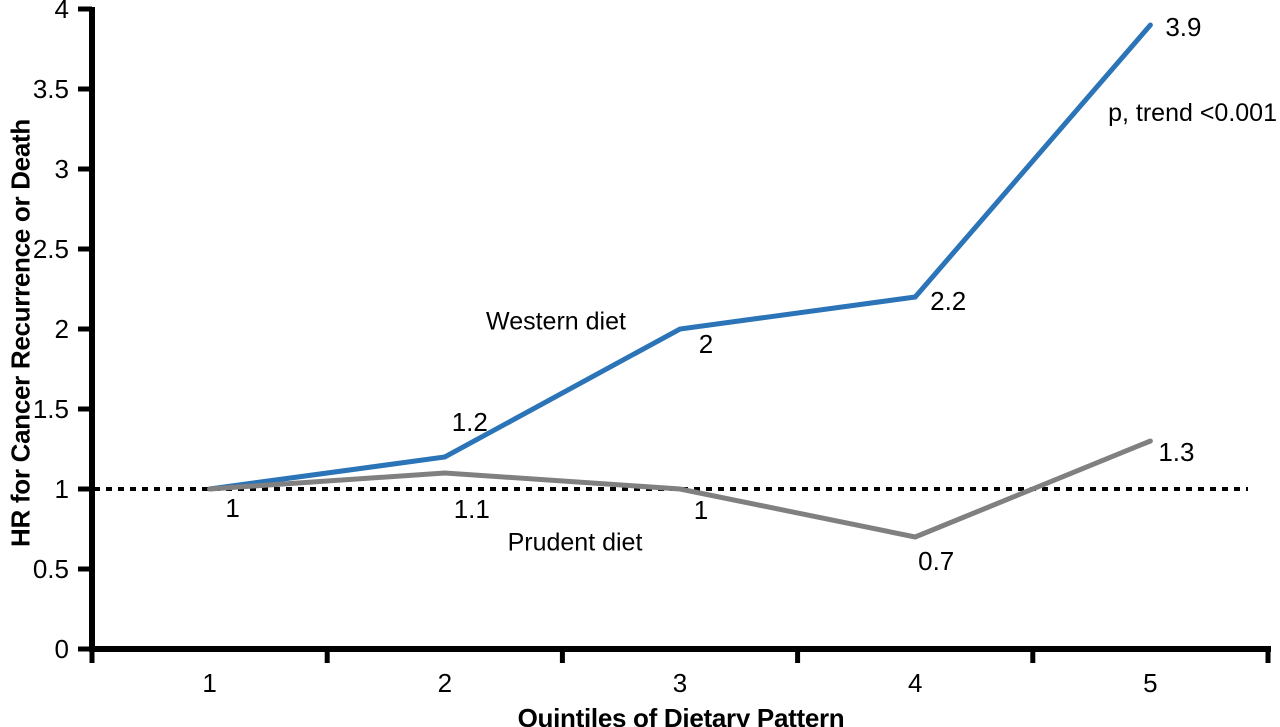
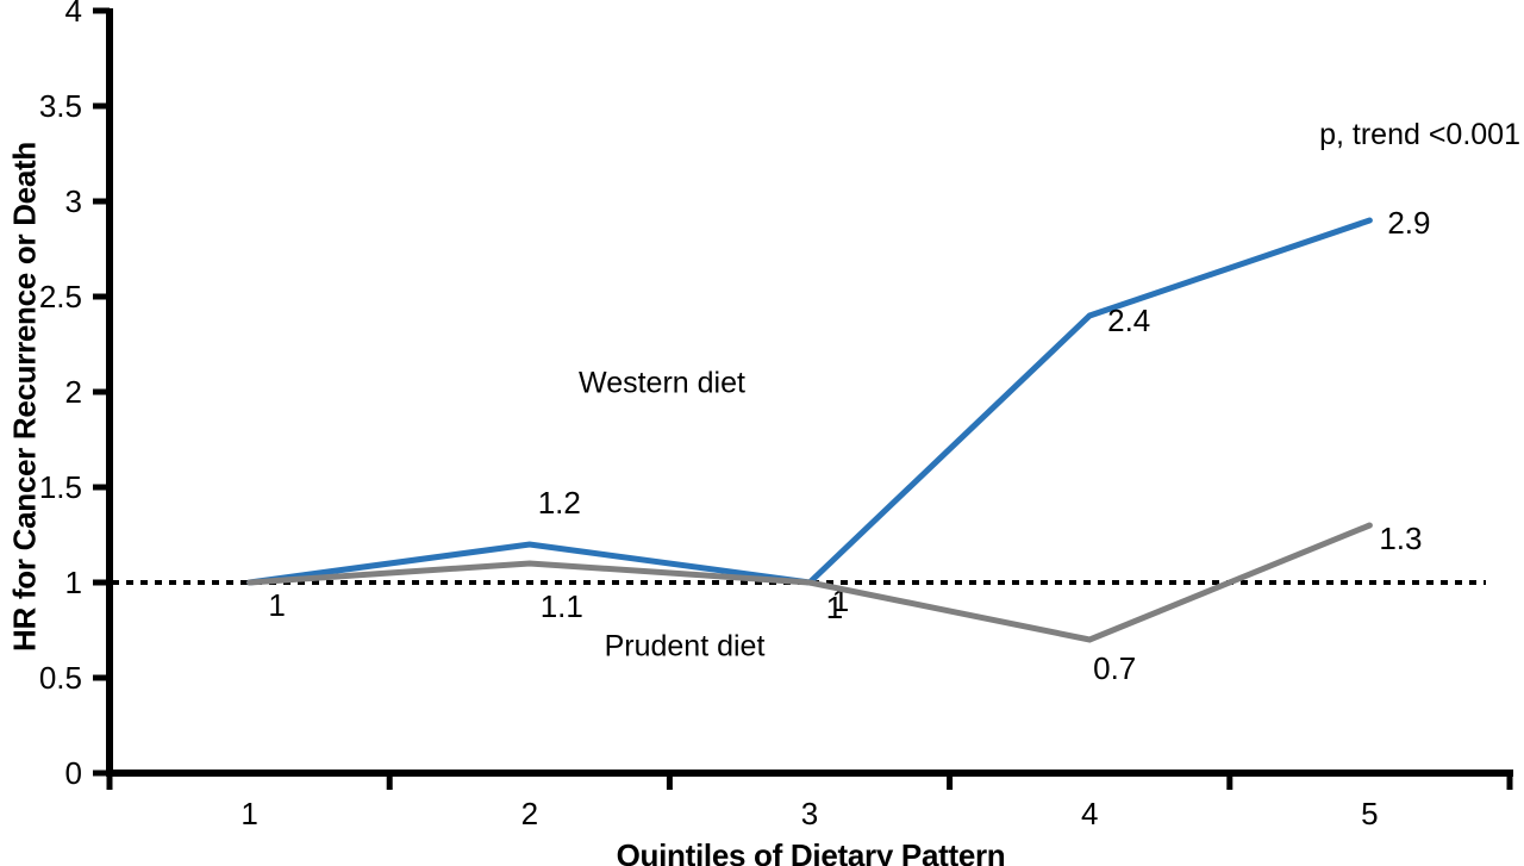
Western diet/3: 2 -> 1
Western diet/4: 2.2 -> 2.4
Western diet/5: 3.9 -> 2.9
